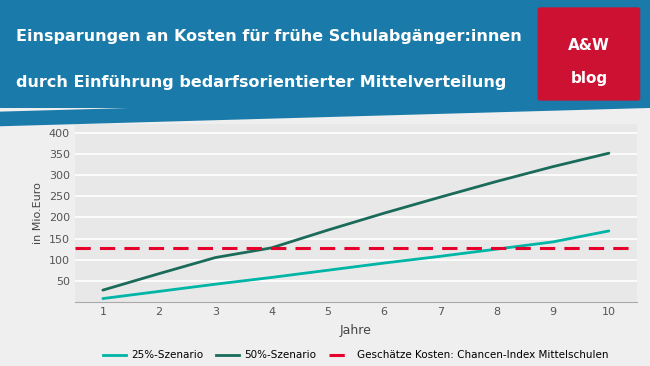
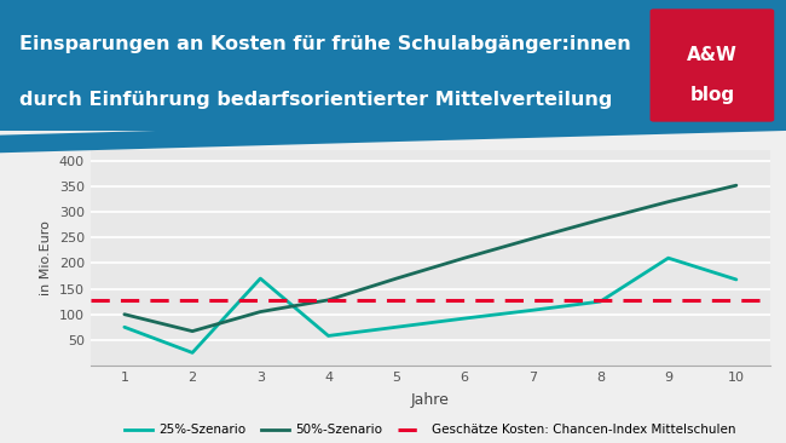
25%-Szenario/1: 8 -> 75
50%-Szenario/1: 28 -> 100
25%-Szenario/3: 42 -> 170
25%-Szenario/9: 142 -> 210
